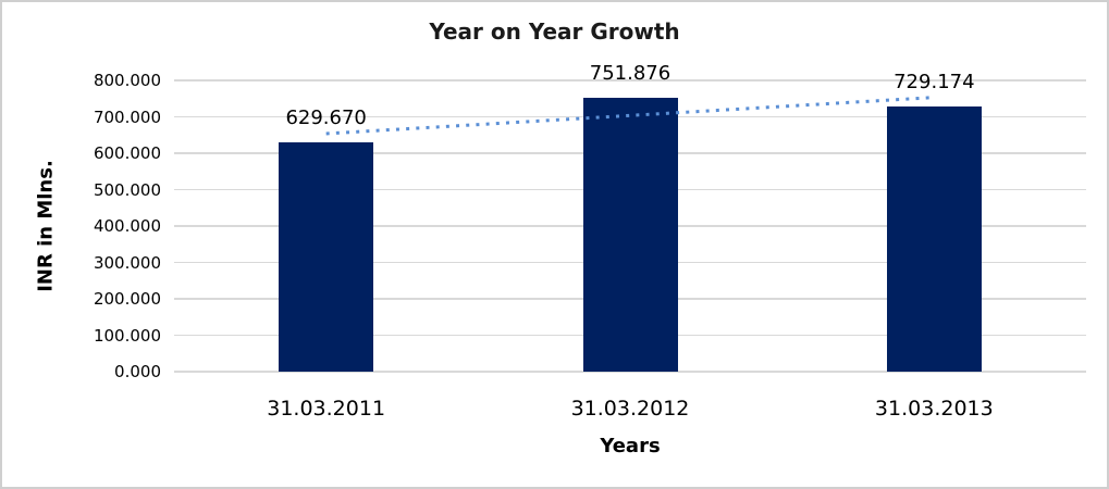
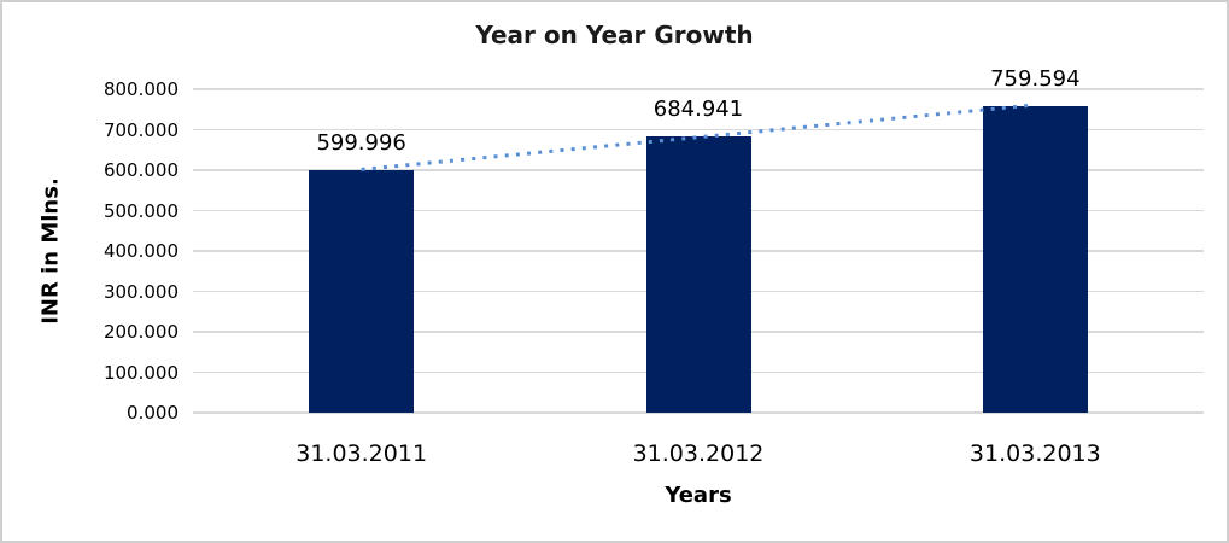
31.03.2011: 629.670 -> 599.996
31.03.2012: 751.876 -> 684.941
31.03.2013: 729.174 -> 759.594
